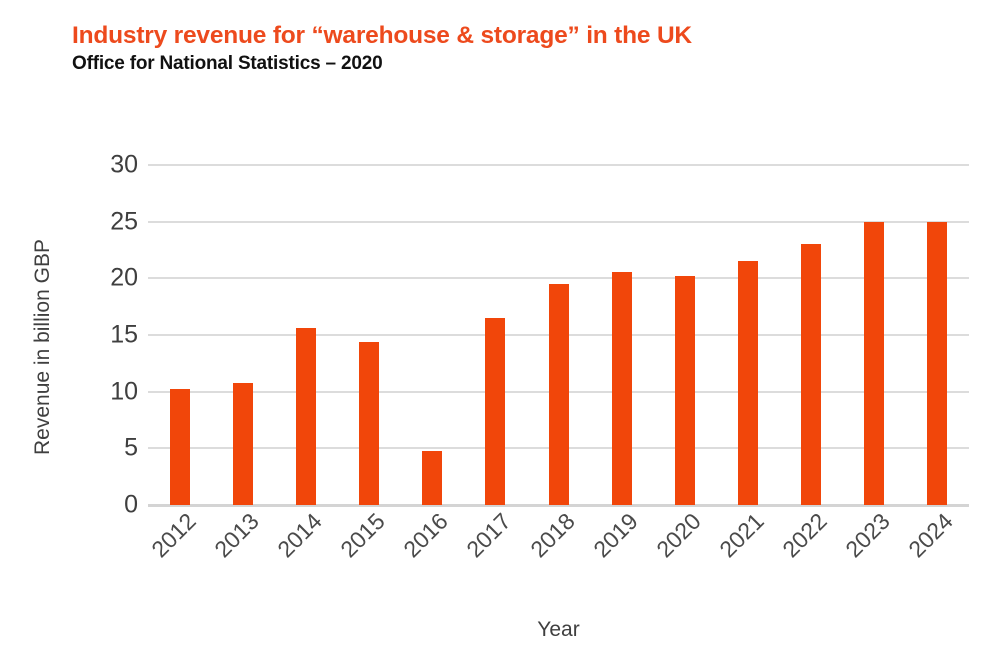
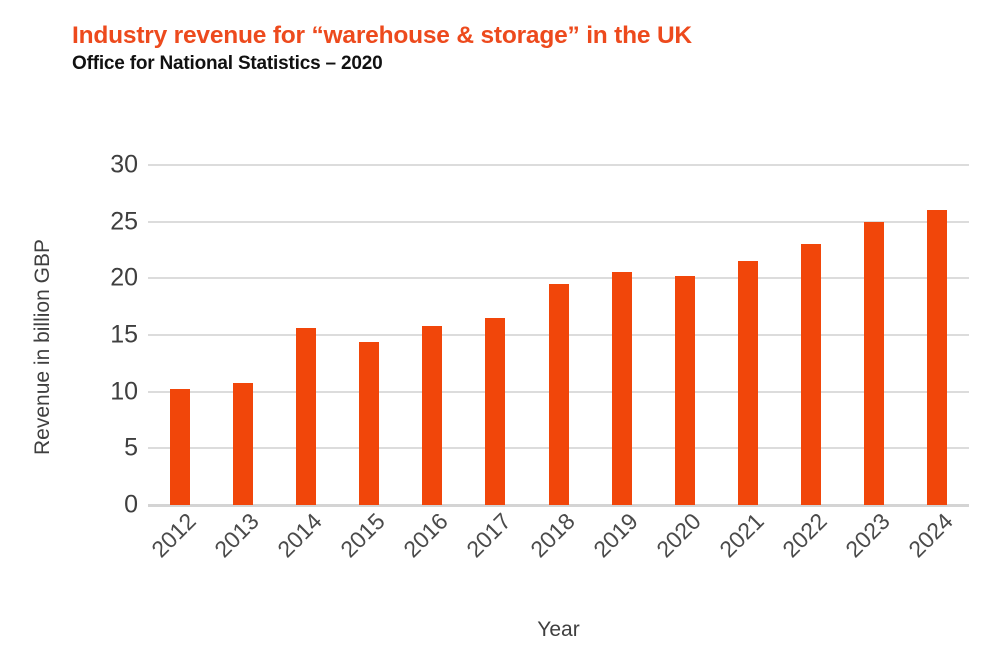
2016: 4.8 -> 15.8
2024: 25.0 -> 26.0
